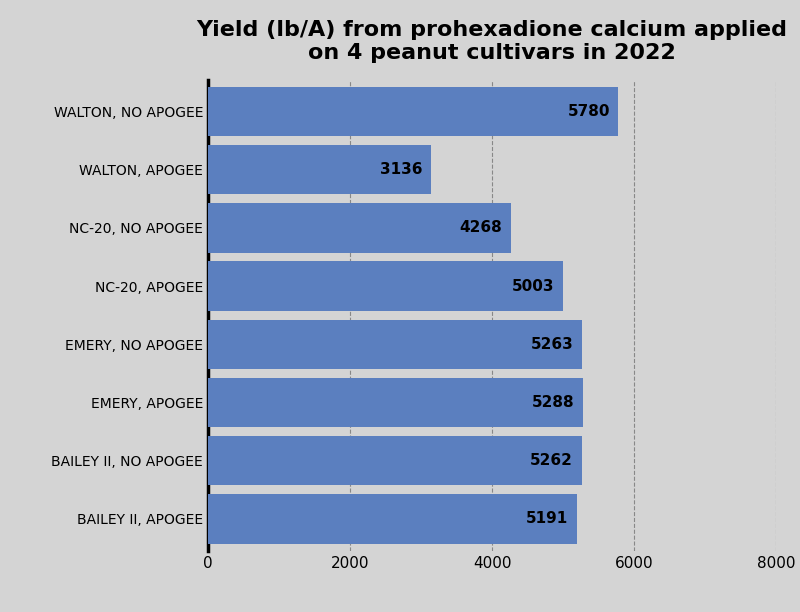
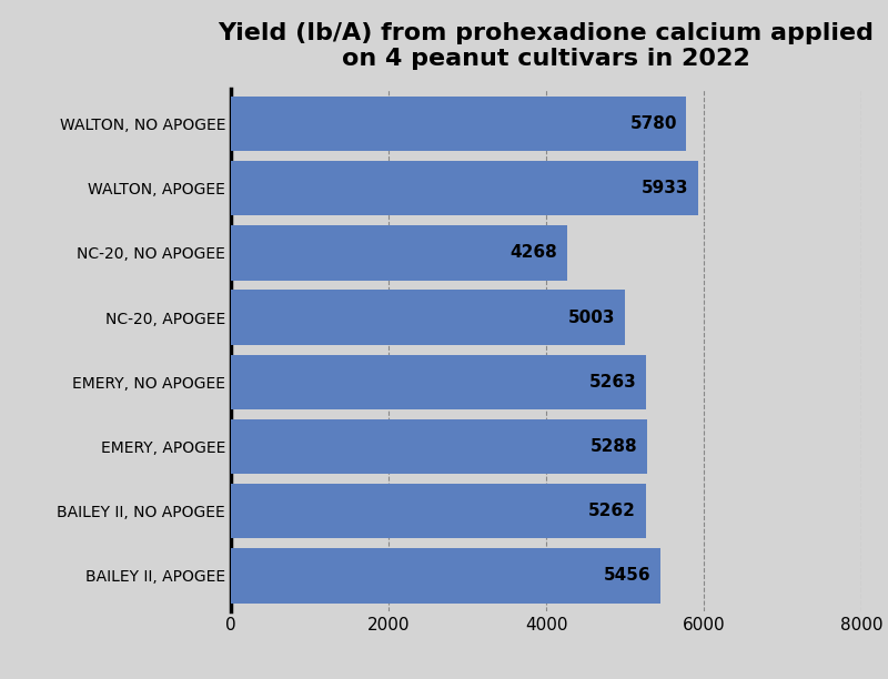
WALTON, APOGEE: 3136 -> 5933
BAILEY II, APOGEE: 5191 -> 5456
